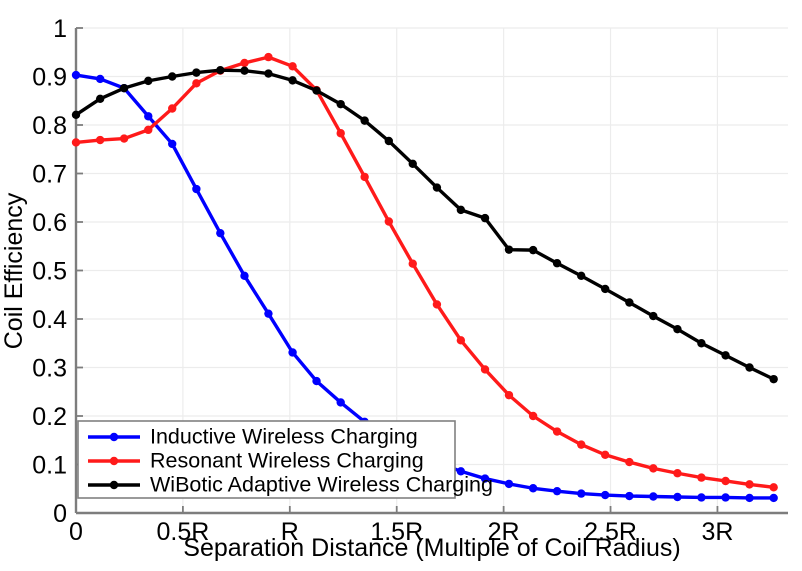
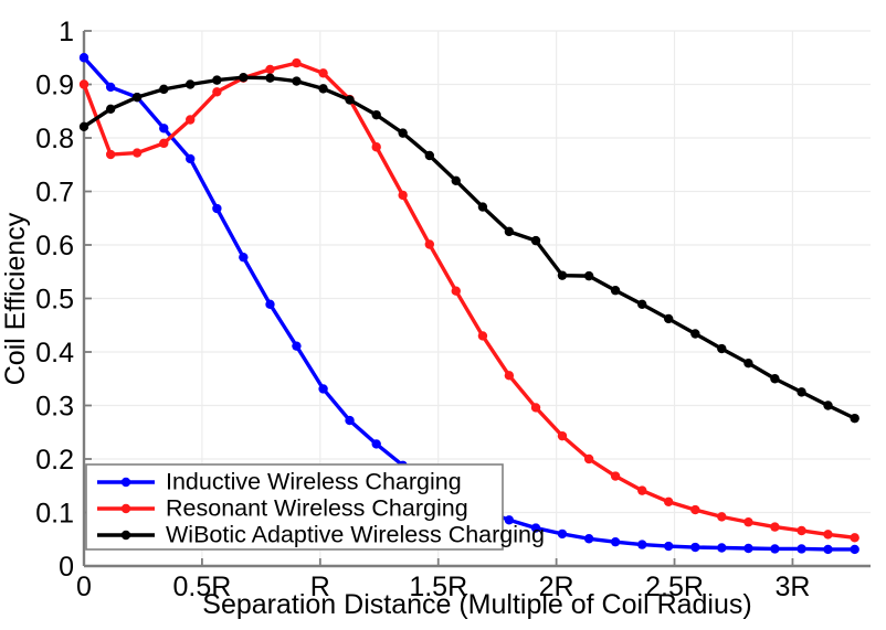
Inductive Wireless Charging/0: 0.90 -> 0.95
Resonant Wireless Charging/0: 0.76 -> 0.90
